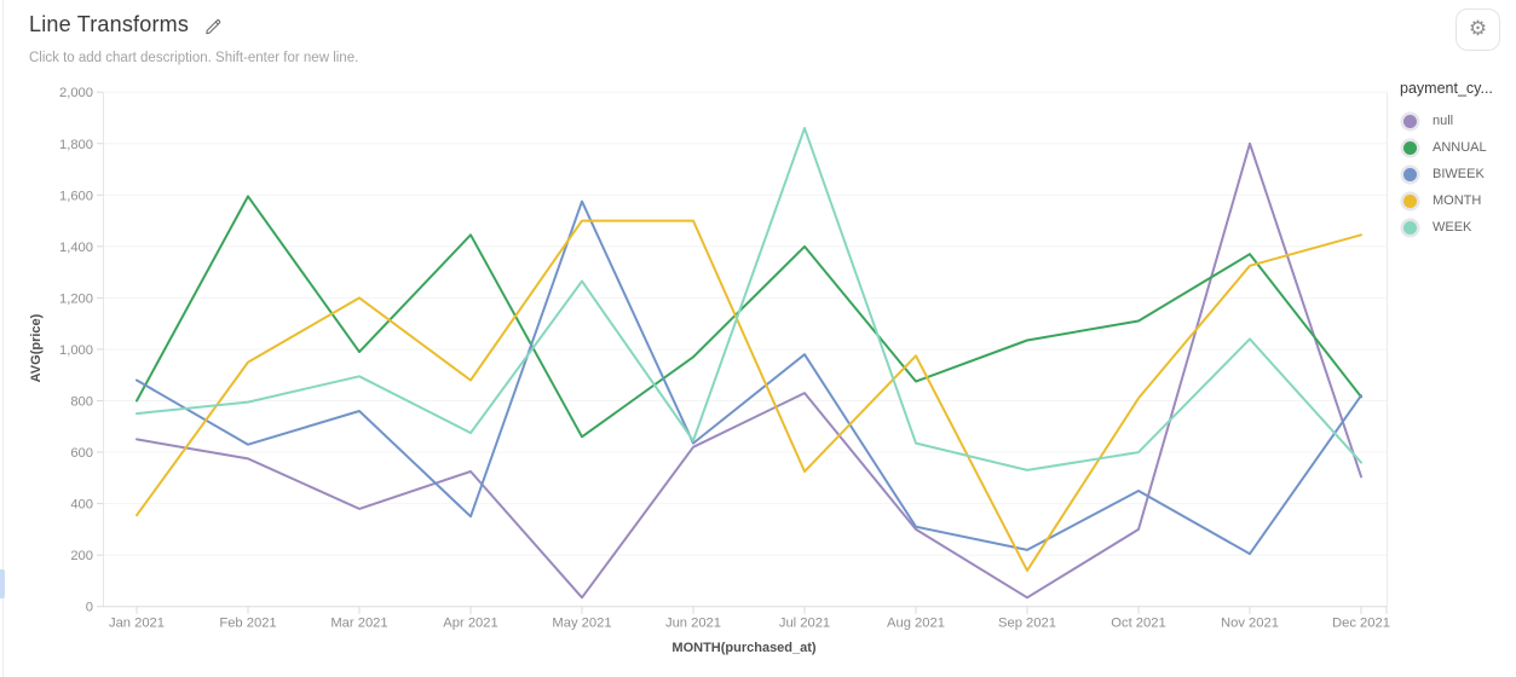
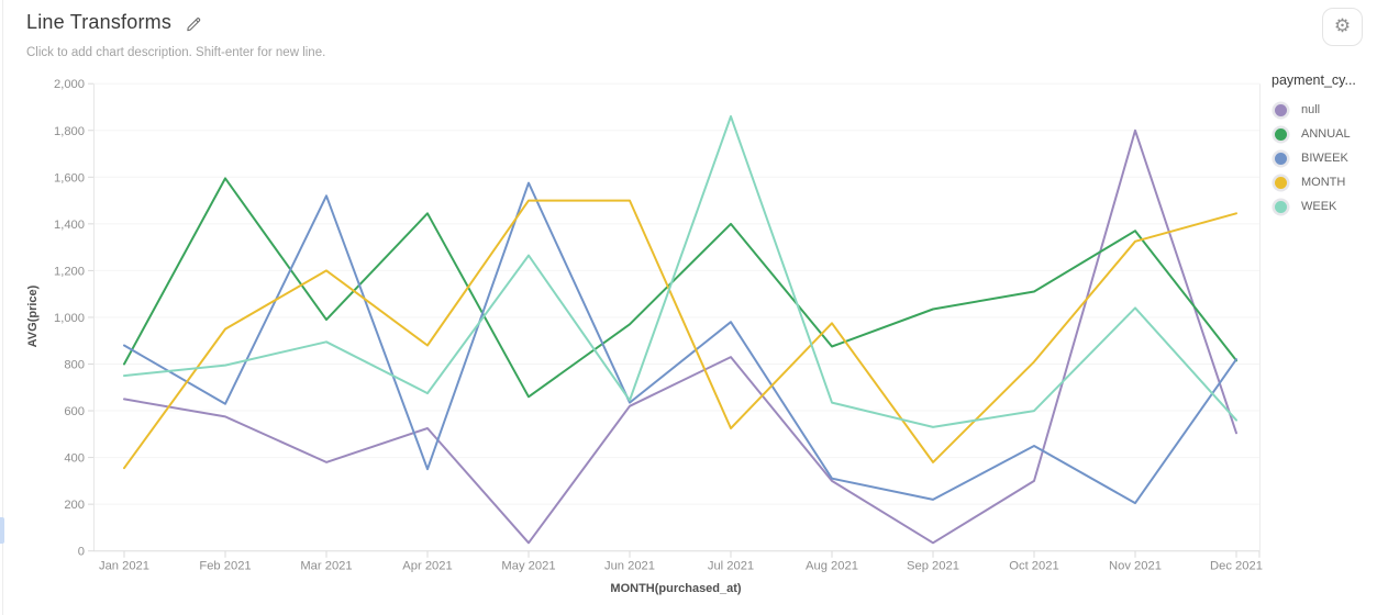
BIWEEK/Mar 2021: 760 -> 1520
MONTH/Sep 2021: 140 -> 380
